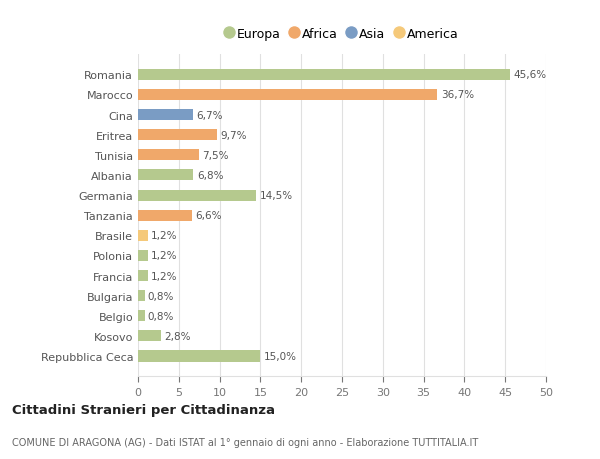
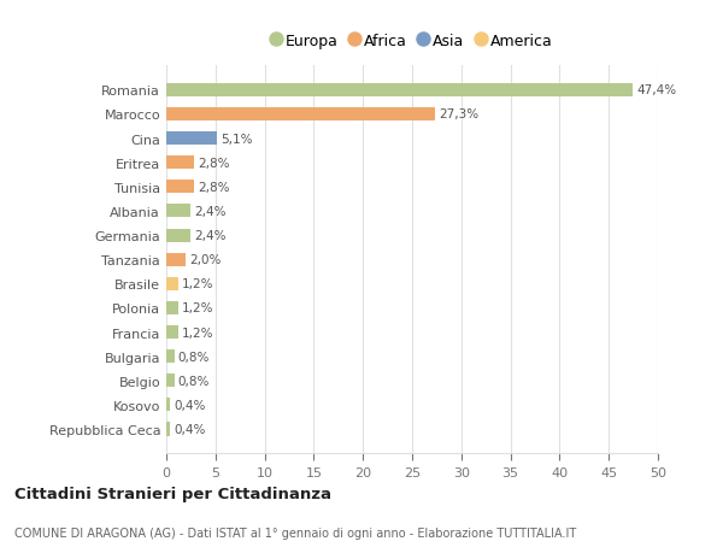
Romania: 45,6% -> 47,4%
Marocco: 36,7% -> 27,3%
Cina: 6,7% -> 5,1%
Eritrea: 9,7% -> 2,8%
Tunisia: 7,5% -> 2,8%
Albania: 6,8% -> 2,4%
Germania: 14,5% -> 2,4%
Tanzania: 6,6% -> 2,0%
Kosovo: 2,8% -> 0,4%
Repubblica Ceca: 15,0% -> 0,4%
